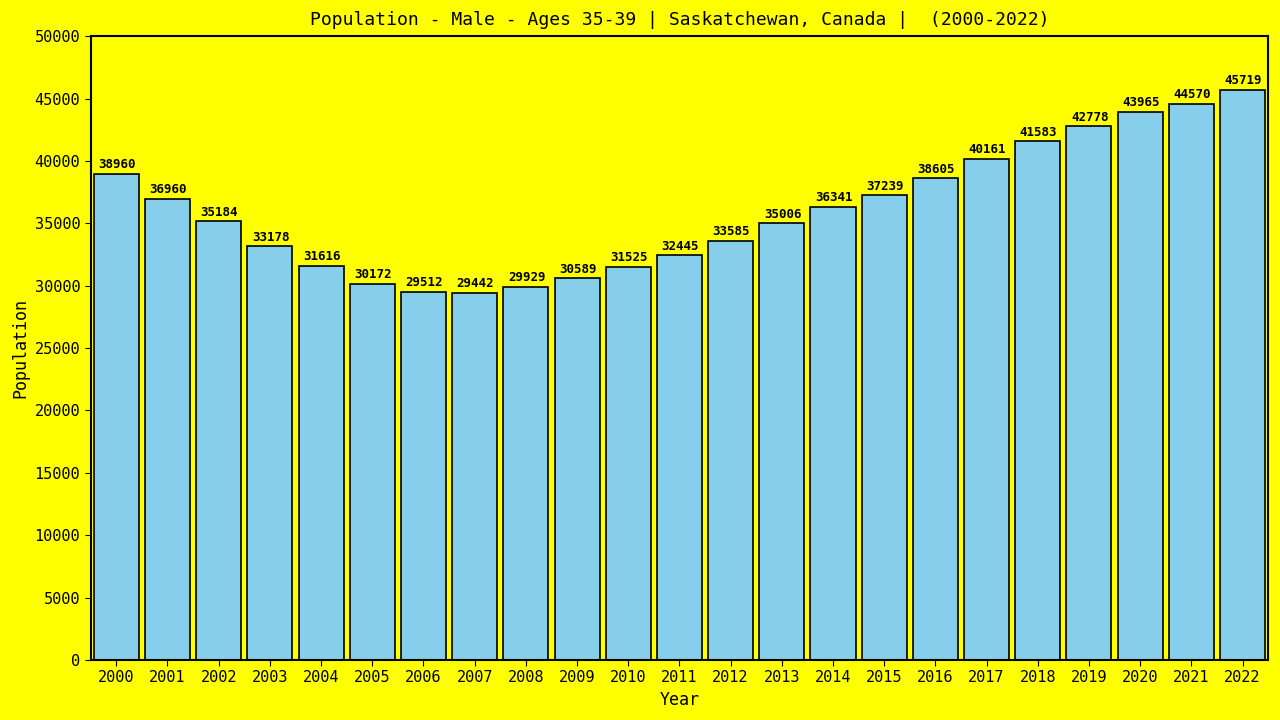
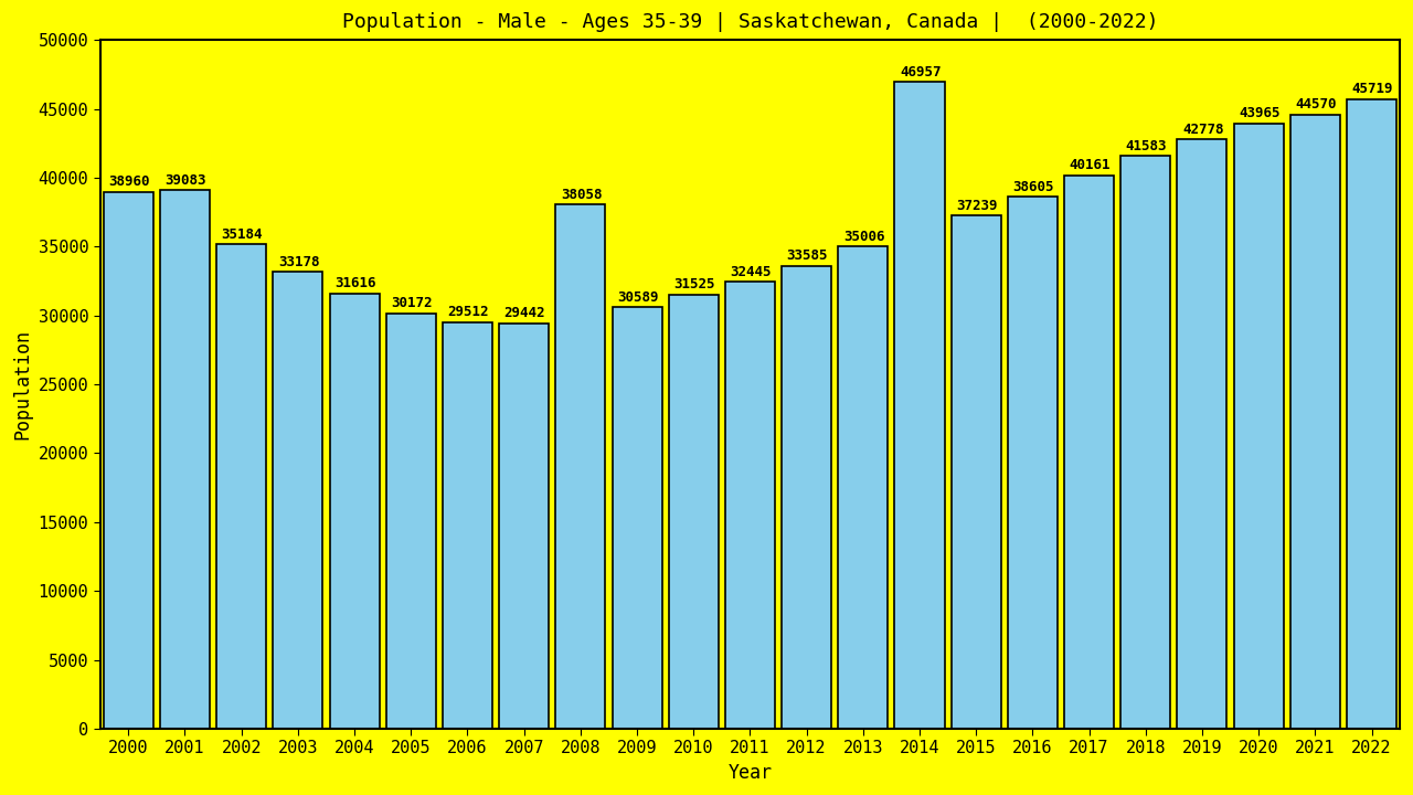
2001: 36960 -> 39083
2008: 29929 -> 38058
2014: 36341 -> 46957
